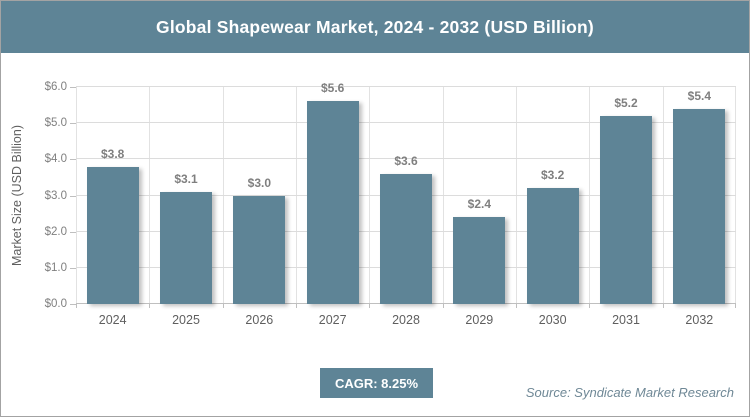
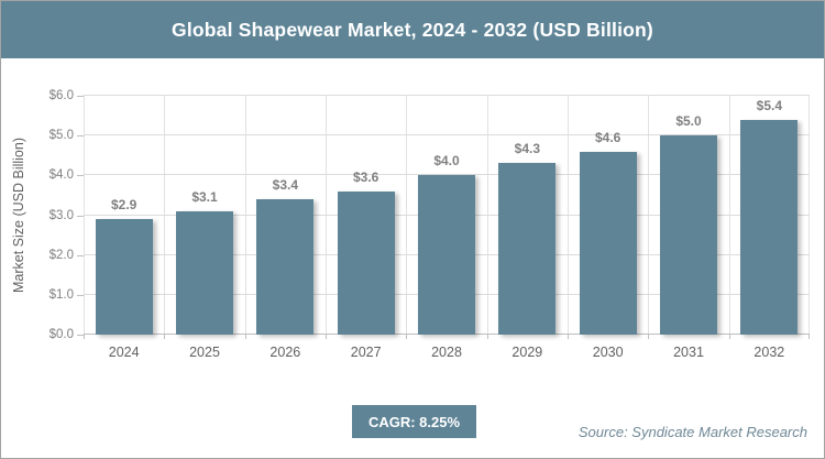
2024: $3.8 -> $2.9
2026: $3.0 -> $3.4
2027: $5.6 -> $3.6
2028: $3.6 -> $4.0
2029: $2.4 -> $4.3
2030: $3.2 -> $4.6
2031: $5.2 -> $5.0
